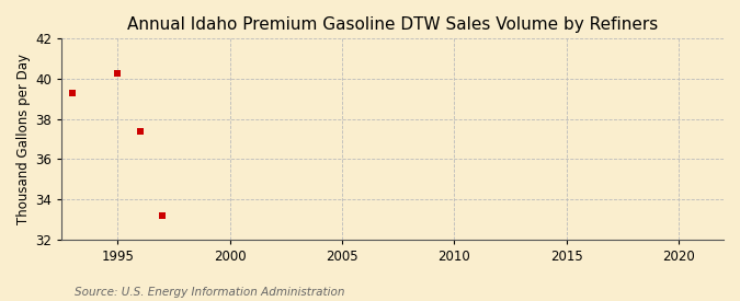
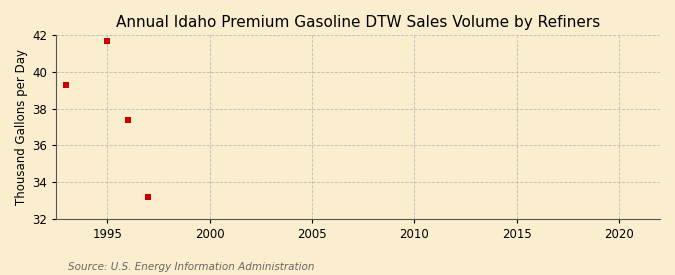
1995: 40.3 -> 41.7
